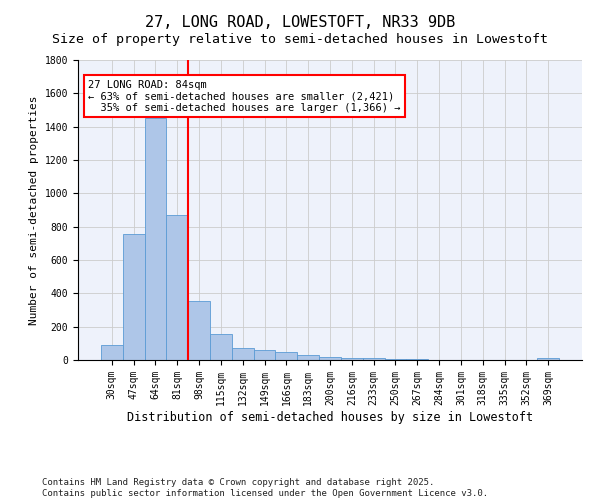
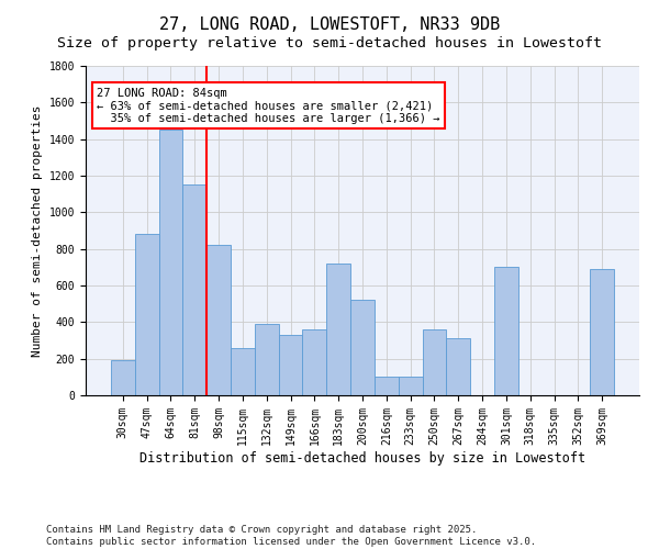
30sqm: 90 -> 190
47sqm: 760 -> 880
81sqm: 870 -> 1150
98sqm: 360 -> 820
115sqm: 160 -> 260
132sqm: 80 -> 390
149sqm: 60 -> 330
166sqm: 50 -> 360
183sqm: 30 -> 720
200sqm: 20 -> 520
216sqm: 20 -> 100
233sqm: 10 -> 100
250sqm: 10 -> 360
267sqm: 0 -> 310
301sqm: 0 -> 700
369sqm: 20 -> 690
